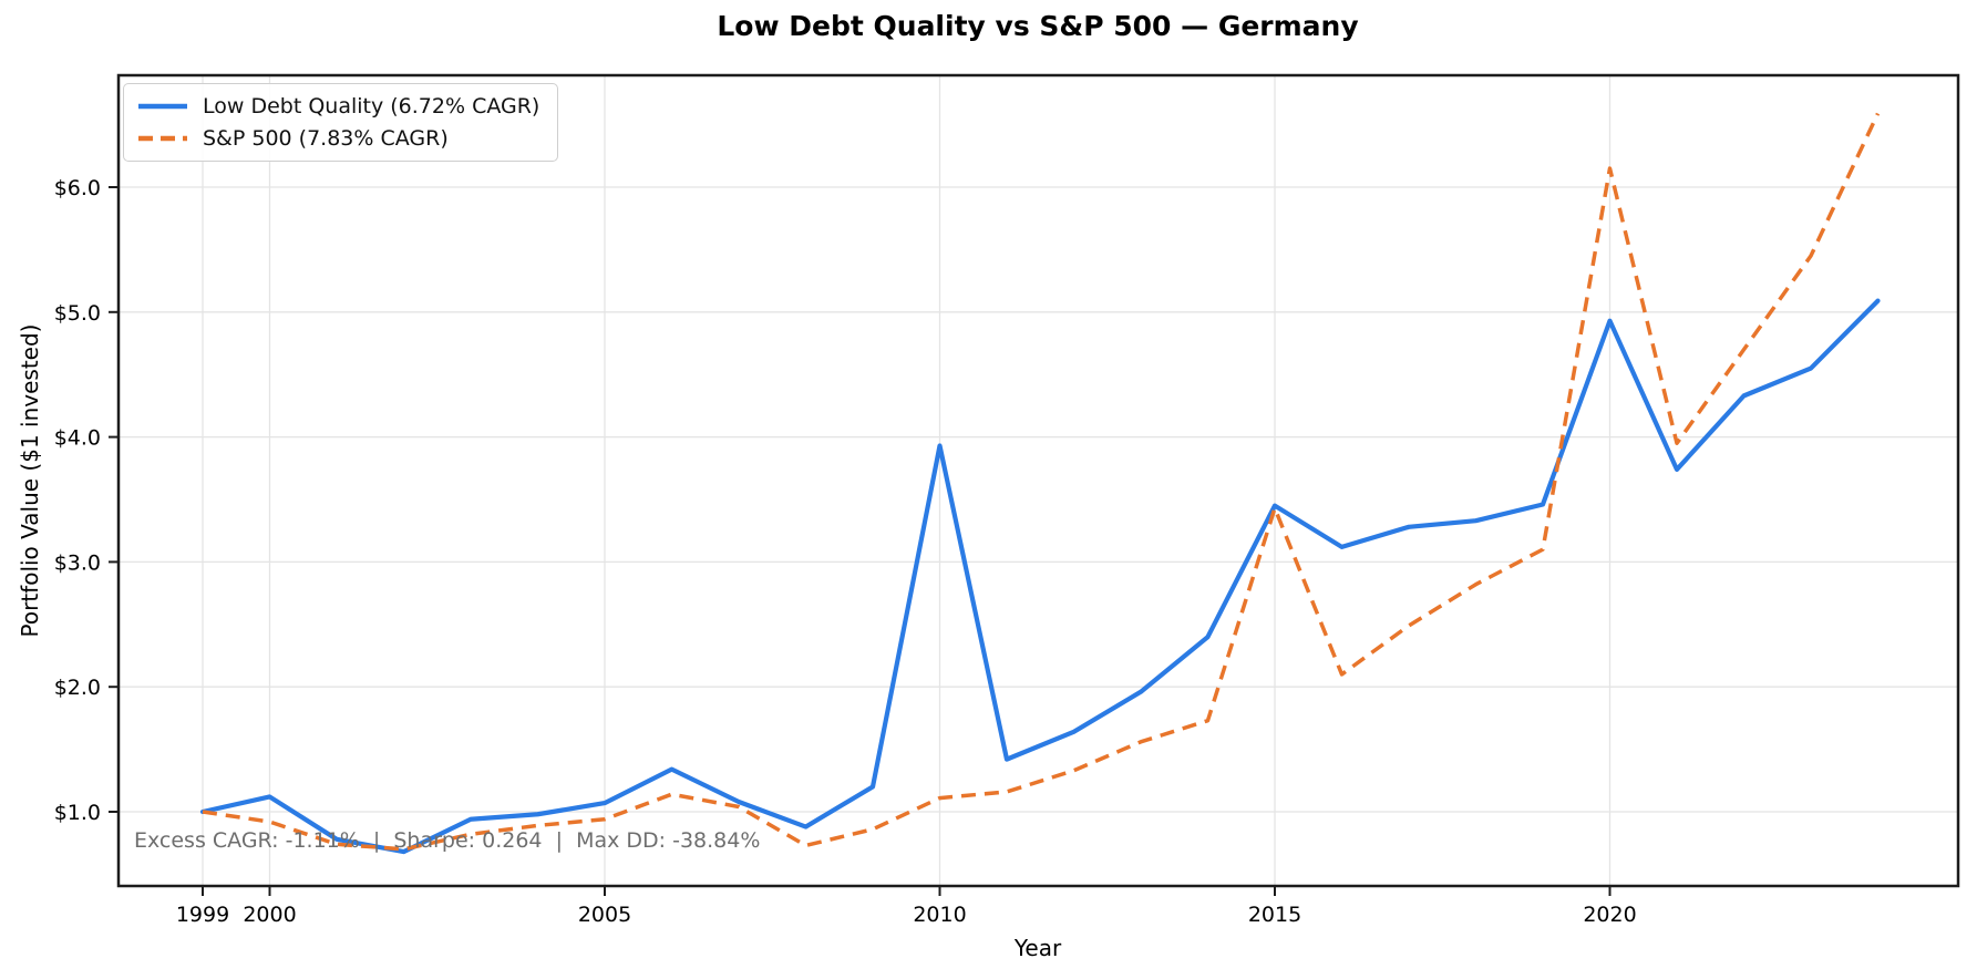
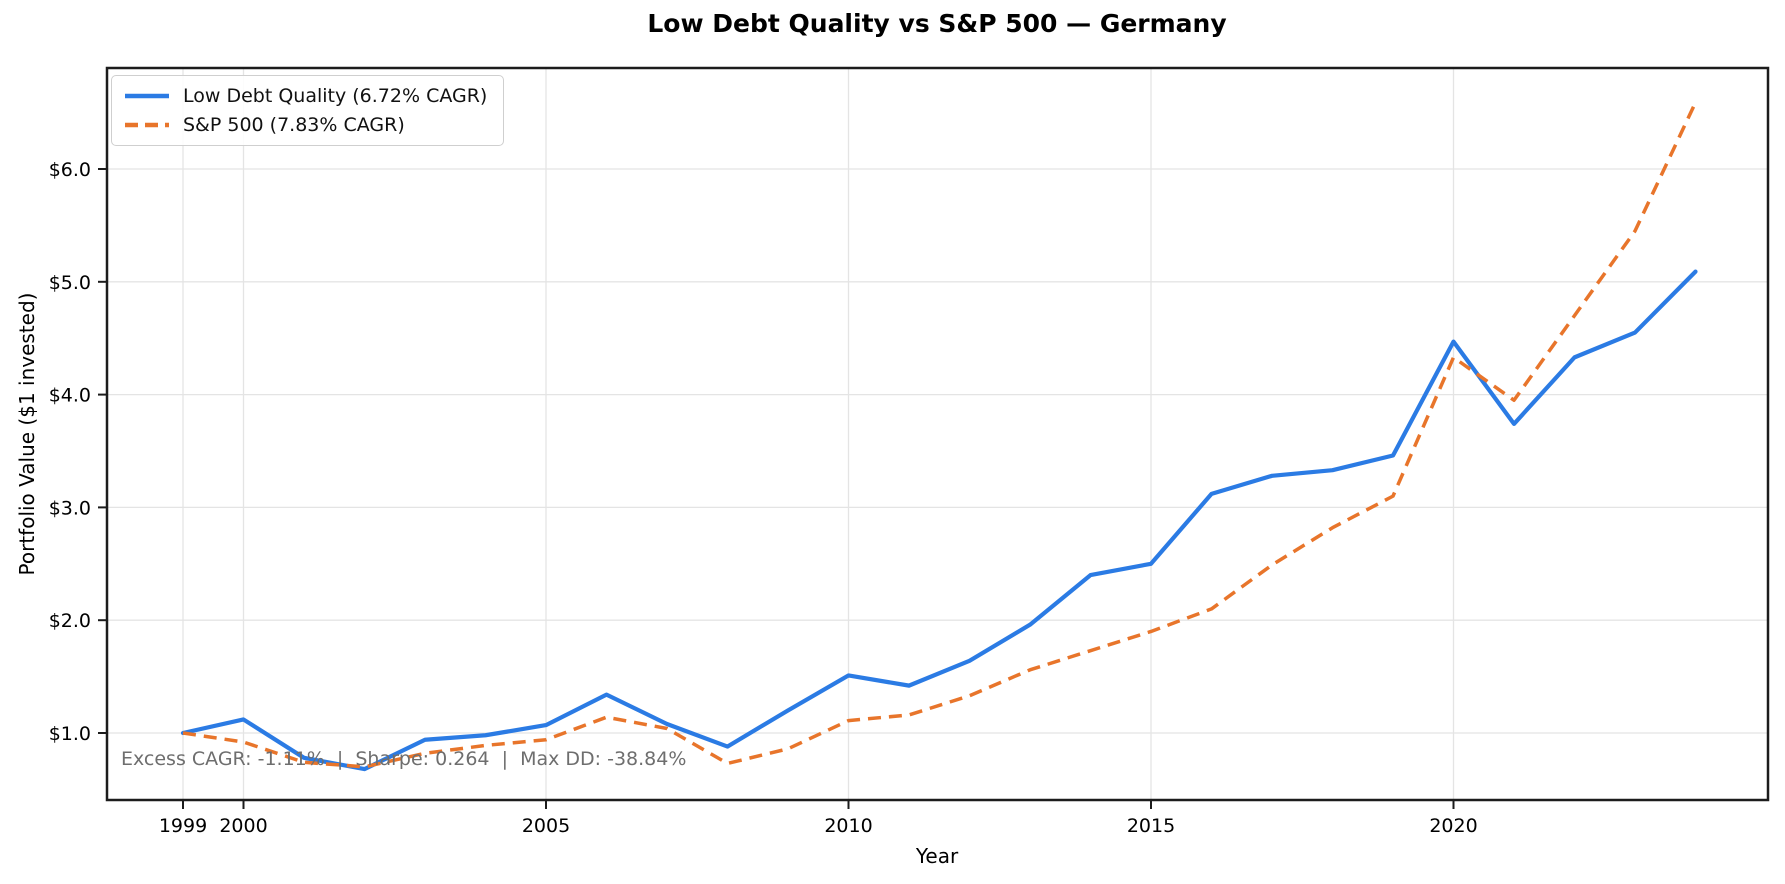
Low Debt Quality (6.72% CAGR)/2010: $3.93 -> $1.51
Low Debt Quality (6.72% CAGR)/2015: $3.45 -> $2.50
S&P 500 (7.83% CAGR)/2015: $3.43 -> $1.90
Low Debt Quality (6.72% CAGR)/2020: $4.93 -> $4.47
S&P 500 (7.83% CAGR)/2020: $6.15 -> $4.33
